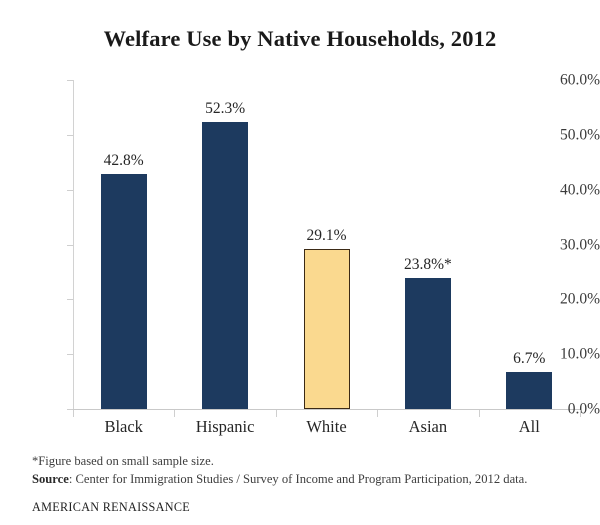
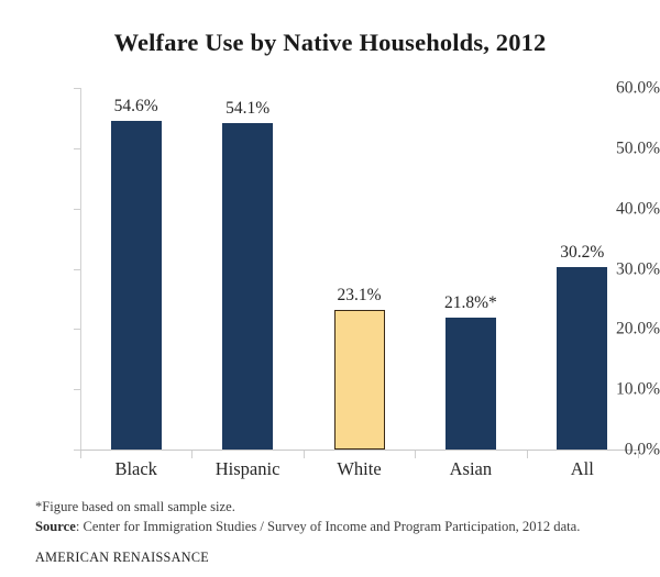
Black: 42.8% -> 54.6%
Hispanic: 52.3% -> 54.1%
White: 29.1% -> 23.1%
Asian: 23.8 -> 21.8
All: 6.7% -> 30.2%
